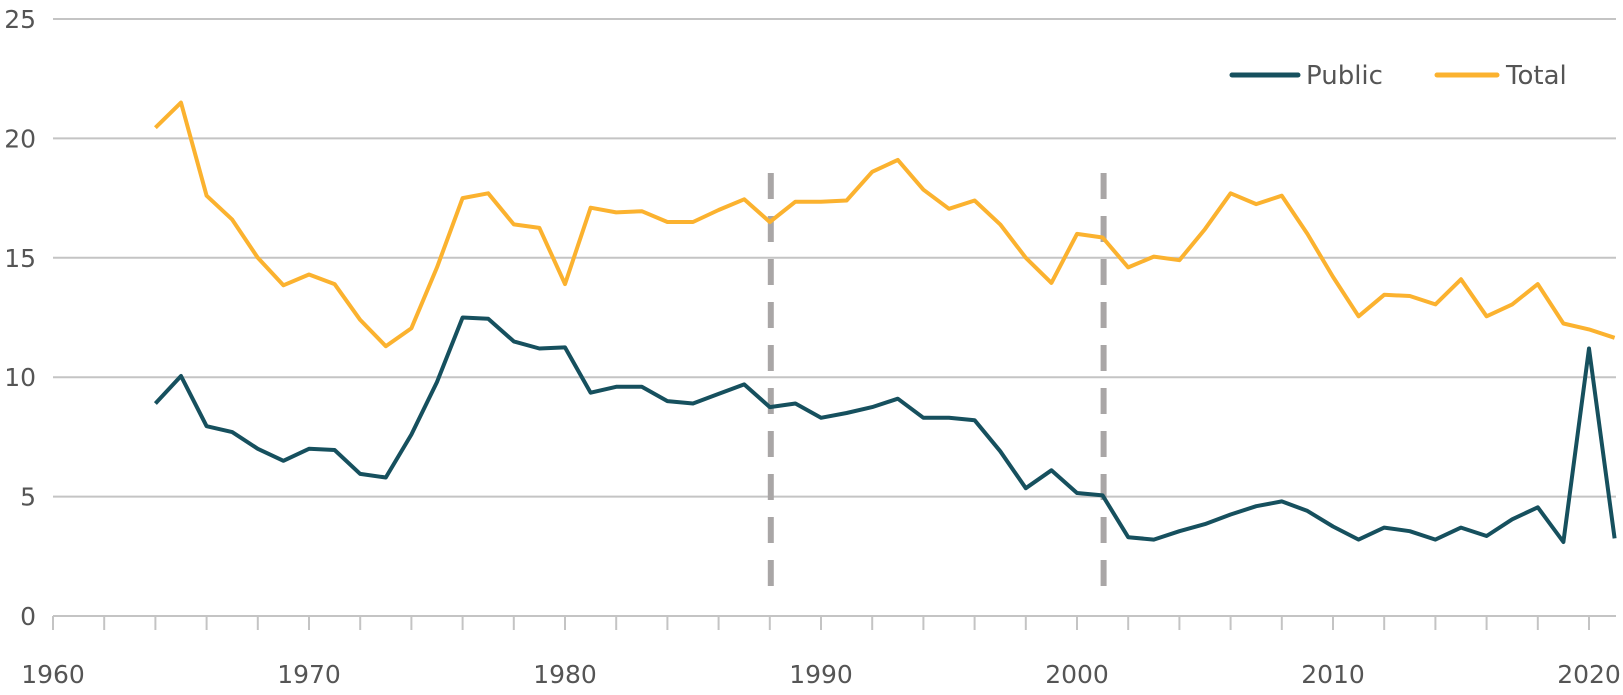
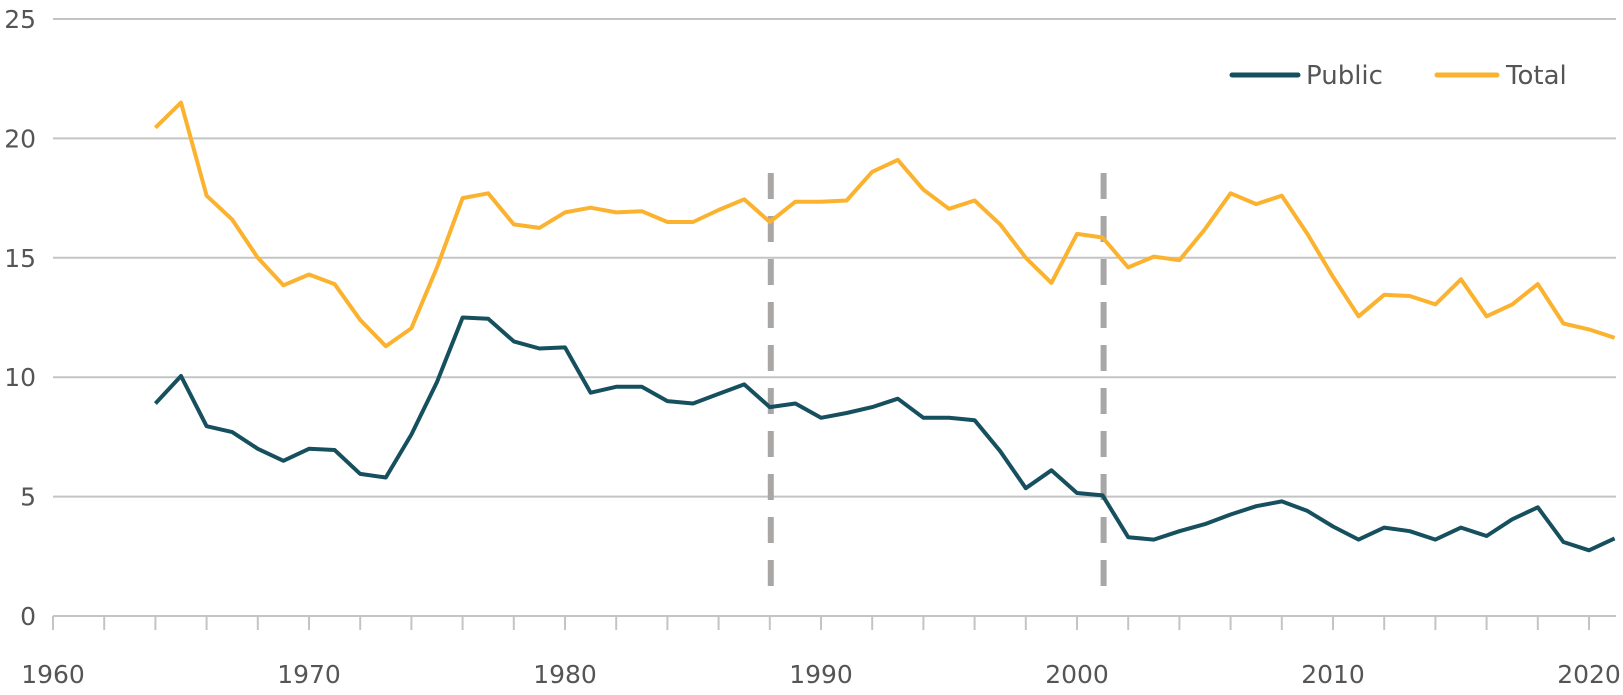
Total/1980: 13.9 -> 16.9
Public/2020: 11.2 -> 2.8
